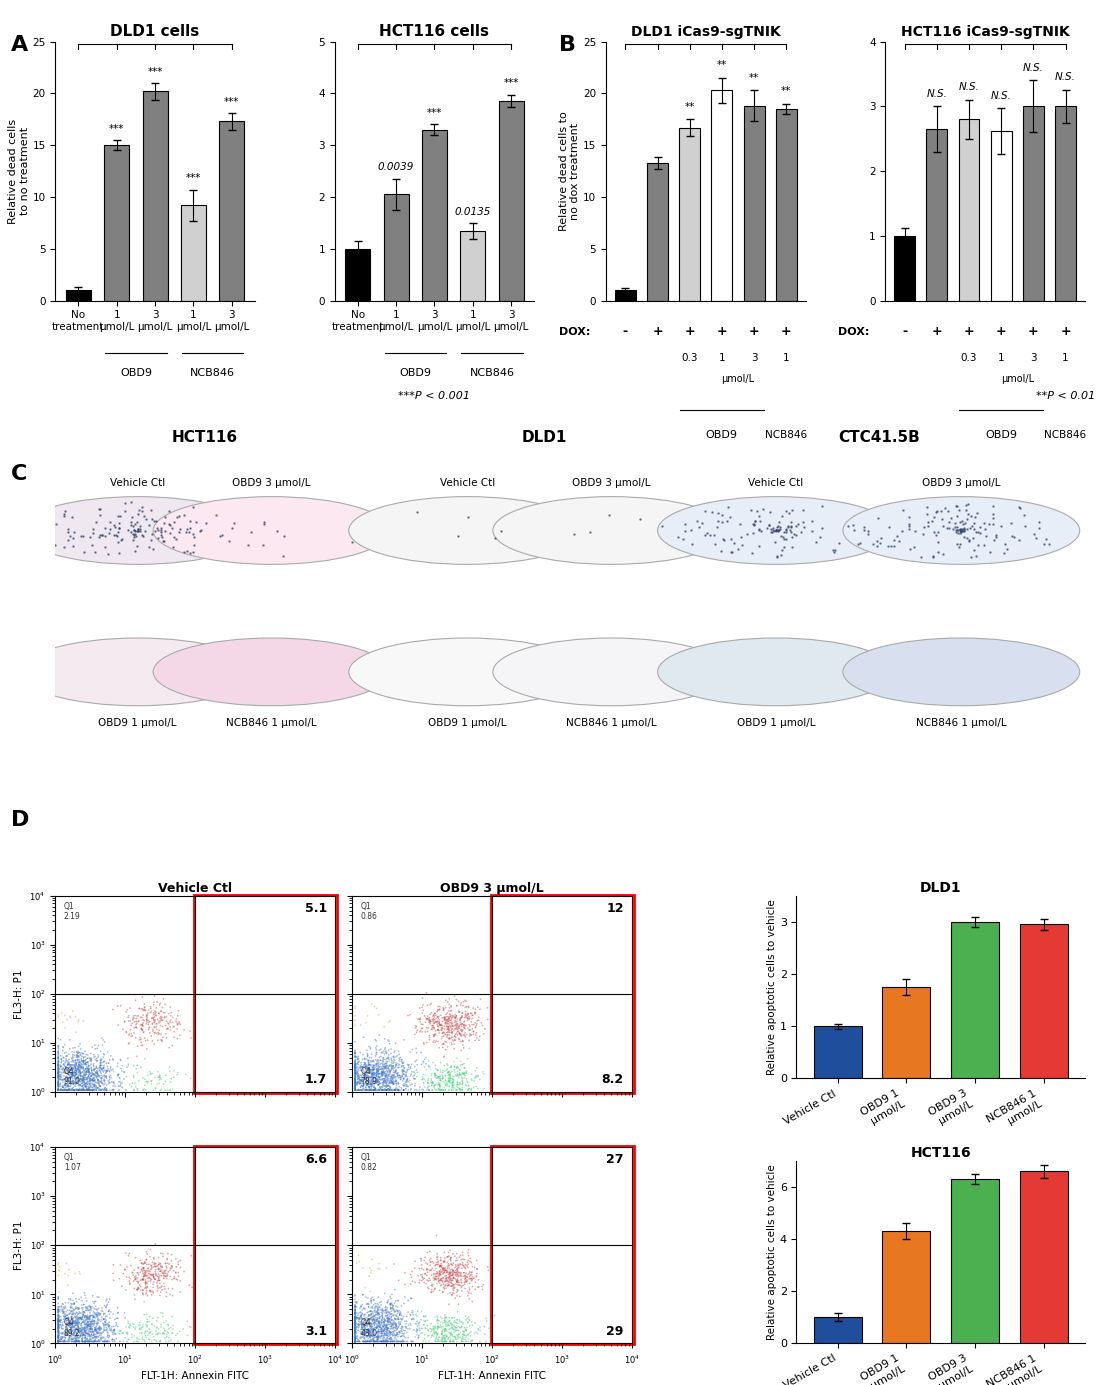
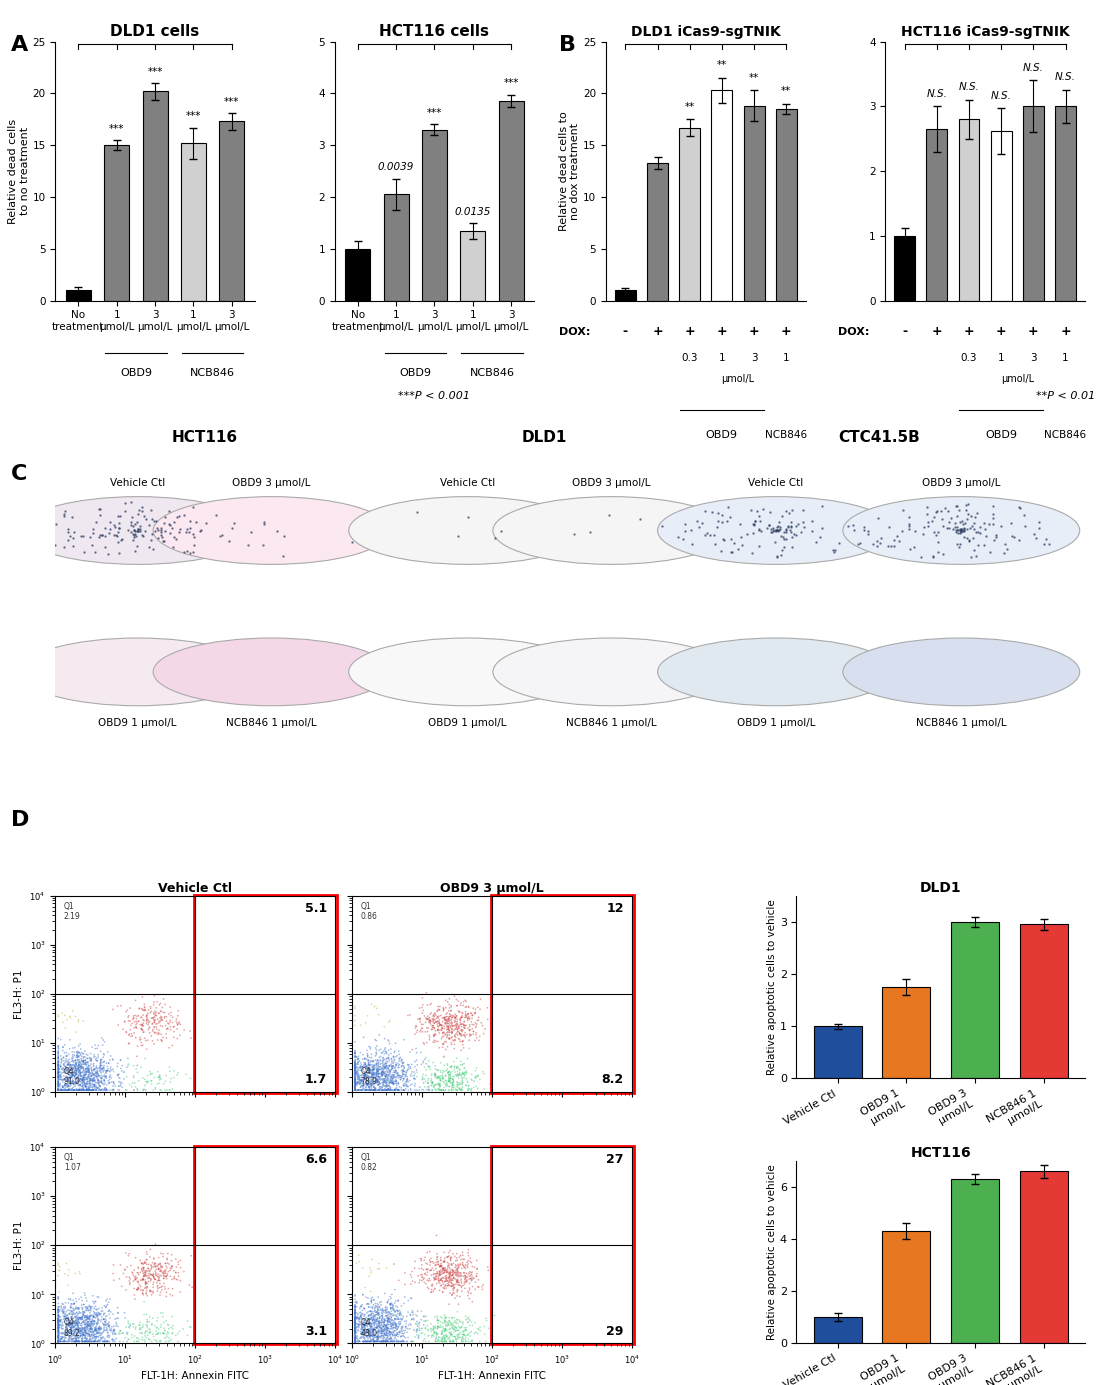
DLD1 cells/1 μmol/L: 9.2 -> 15.2
